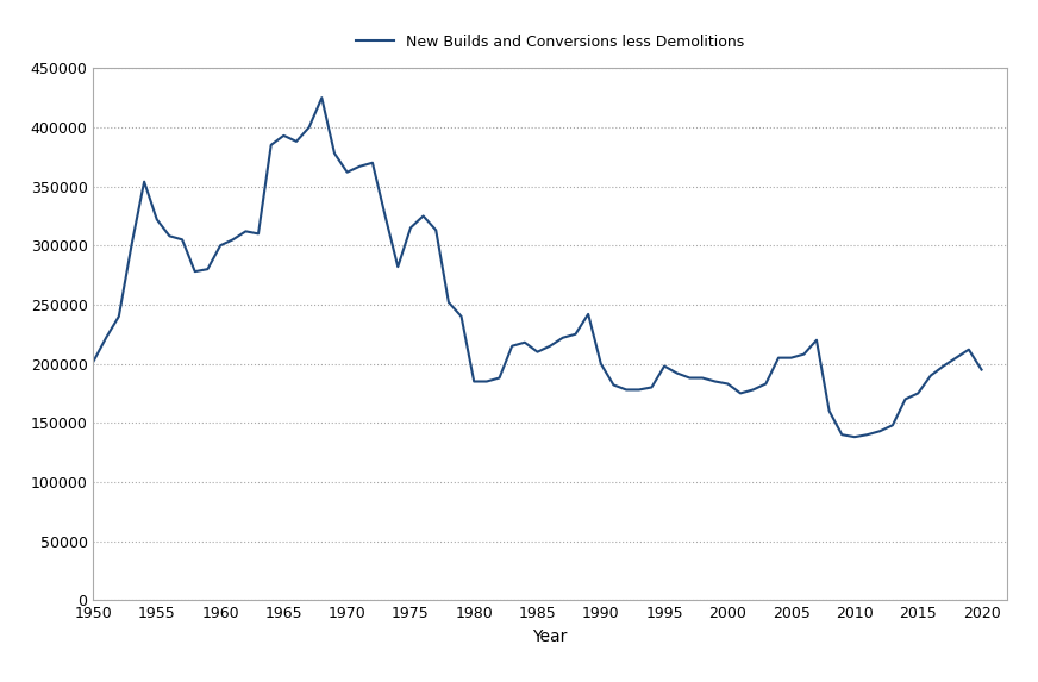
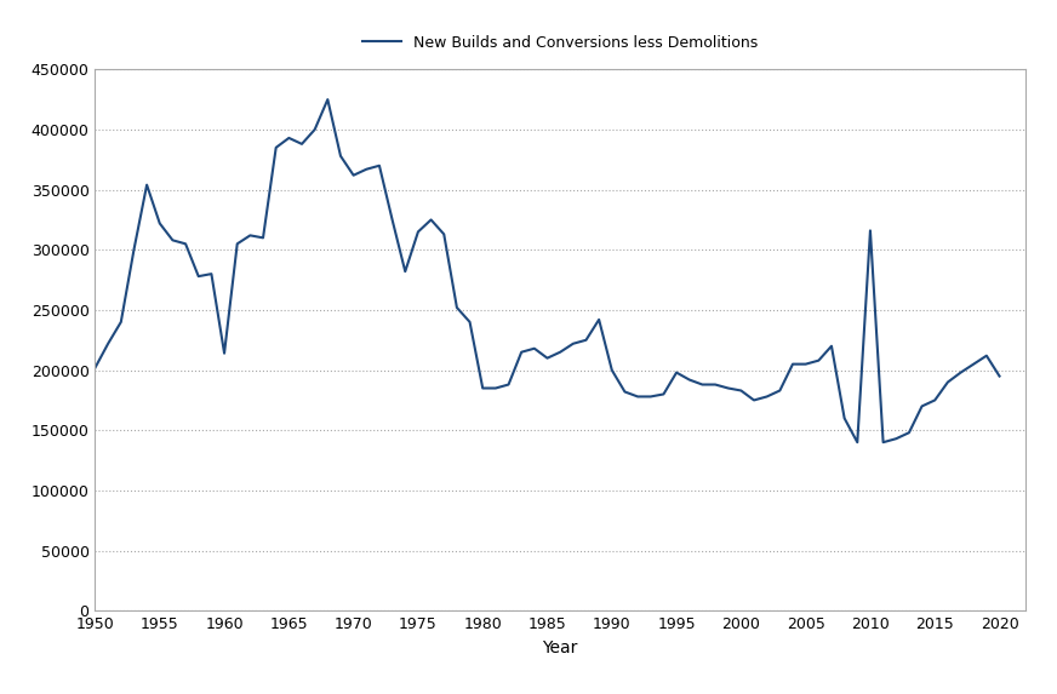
1960: 300000 -> 214000
2010: 138000 -> 316000
